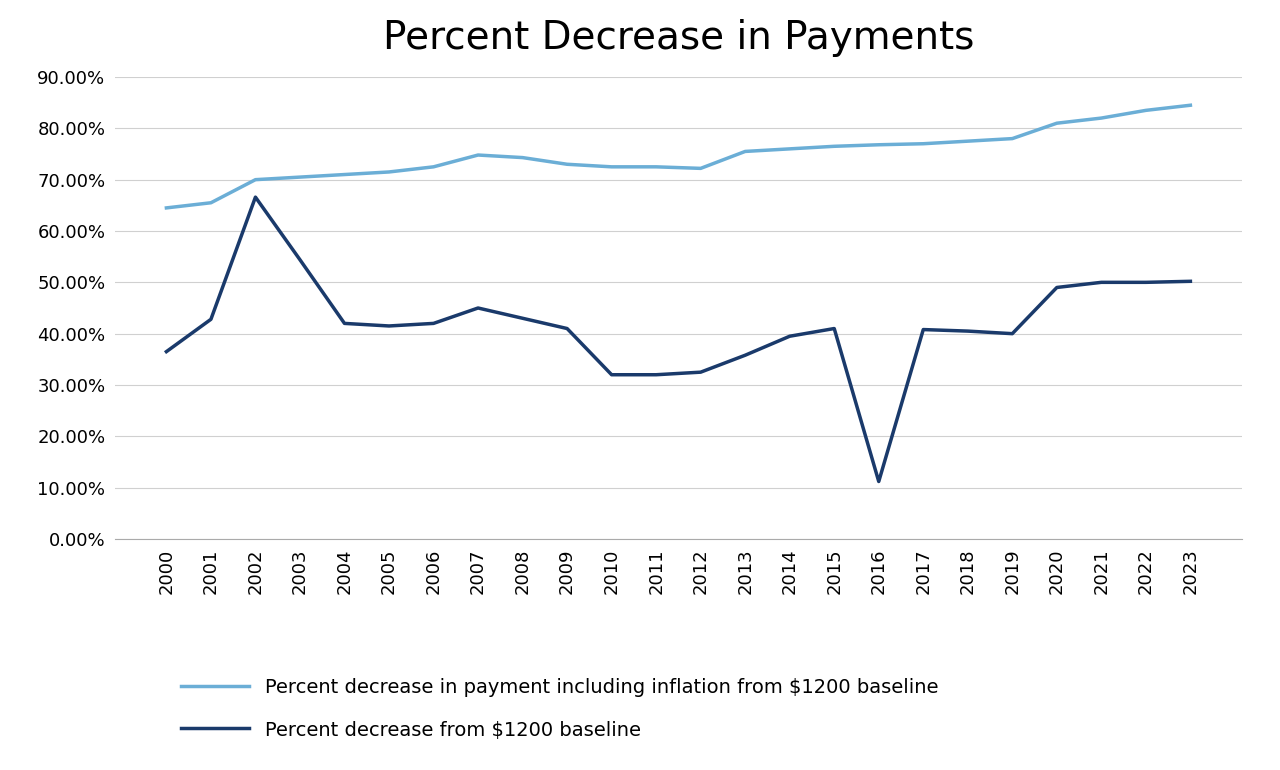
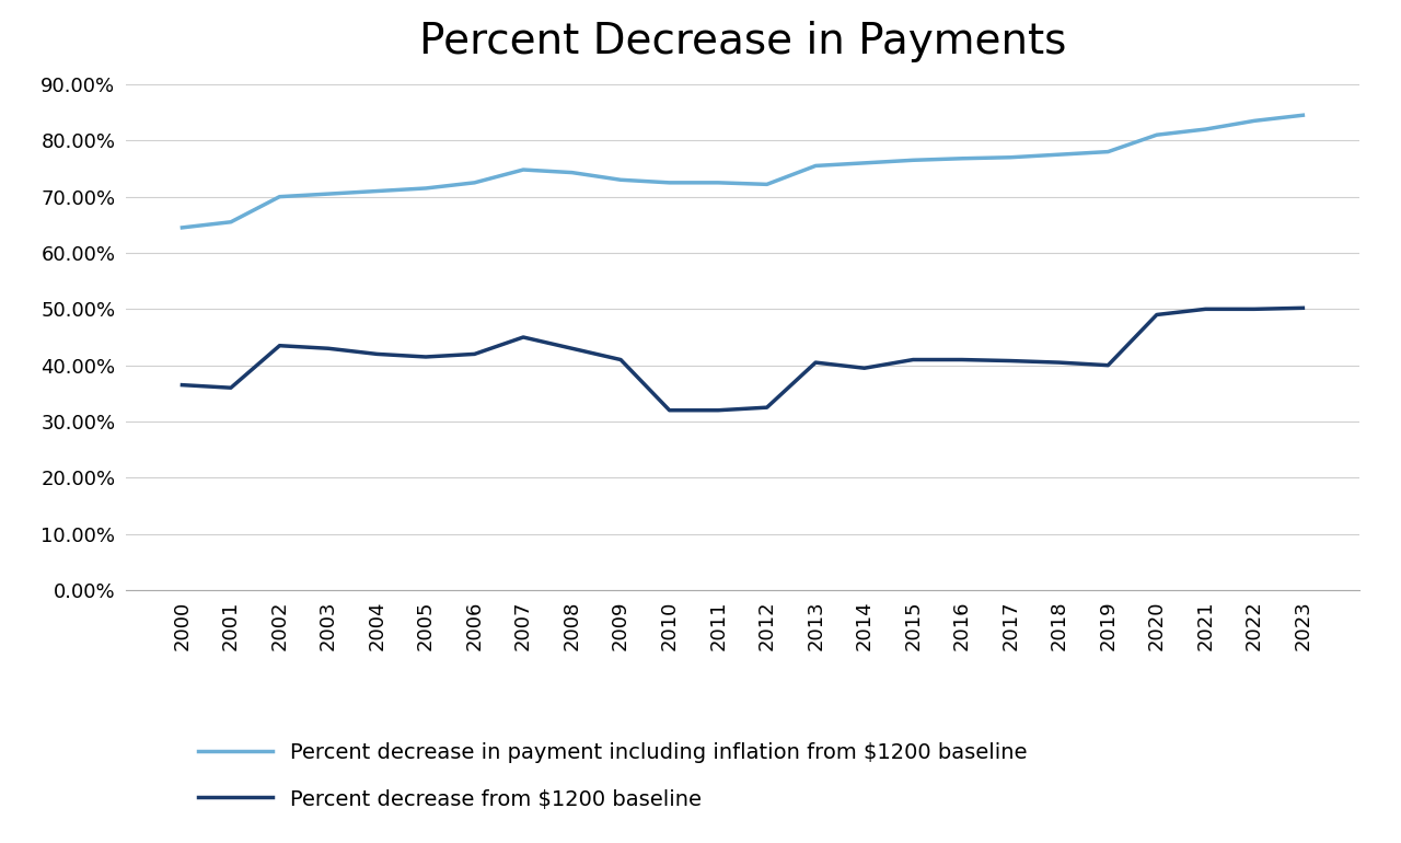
Percent decrease from $1200 baseline/2001: 42.8% -> 36.0%
Percent decrease from $1200 baseline/2002: 66.6% -> 43.5%
Percent decrease from $1200 baseline/2003: 54.4% -> 43.0%
Percent decrease from $1200 baseline/2013: 35.8% -> 40.5%
Percent decrease from $1200 baseline/2016: 11.2% -> 41.0%
